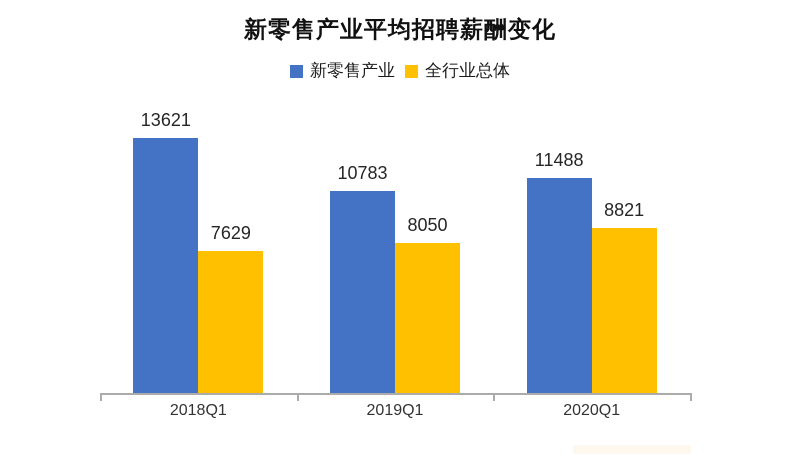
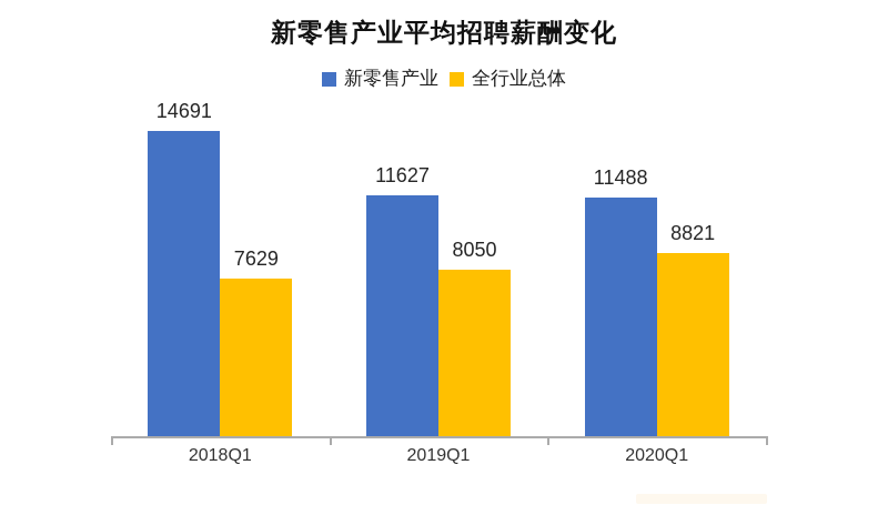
新零售产业/2018Q1: 13621 -> 14691
新零售产业/2019Q1: 10783 -> 11627
